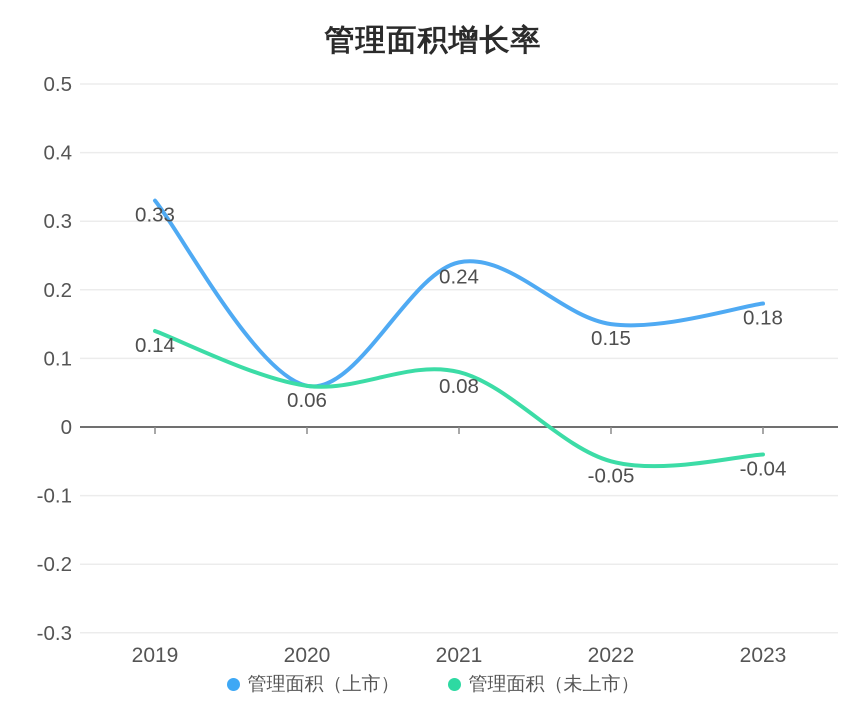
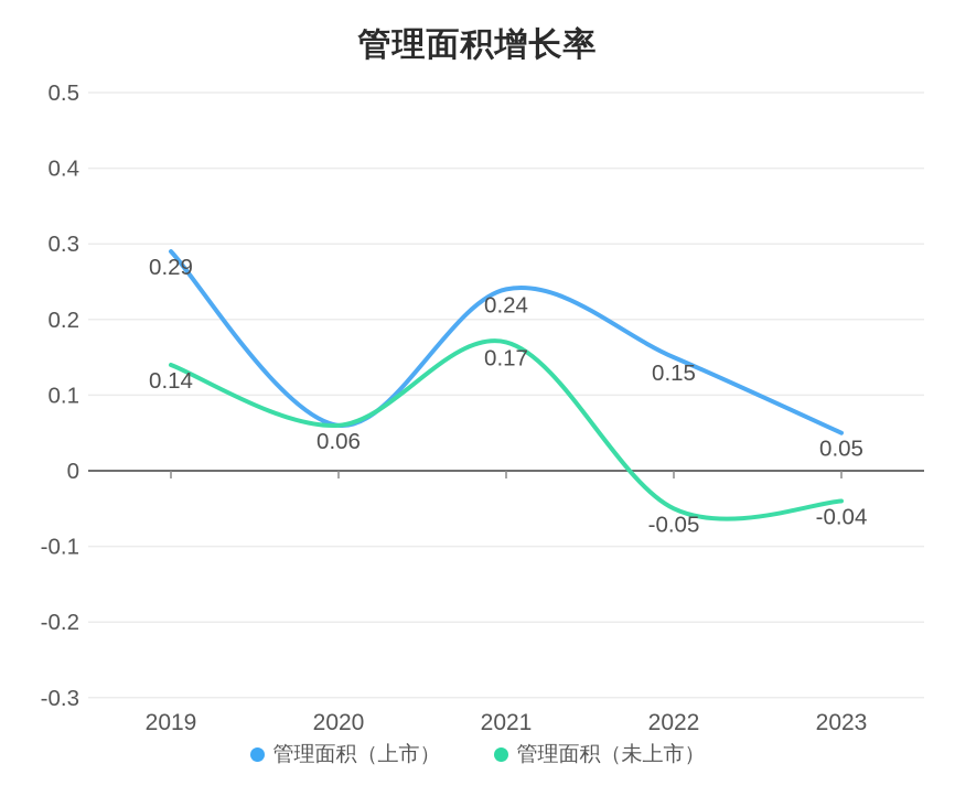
管理面积（上市）/2019: 0.33 -> 0.29
管理面积（未上市）/2021: 0.08 -> 0.17
管理面积（上市）/2023: 0.18 -> 0.05
